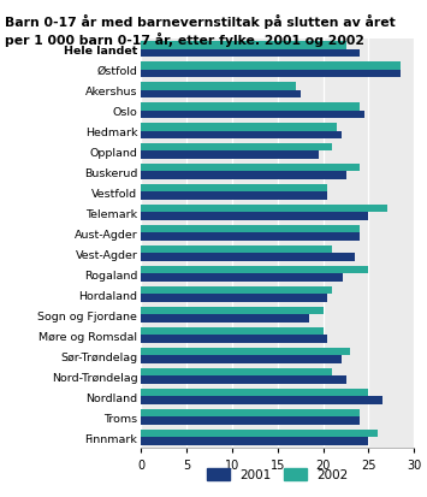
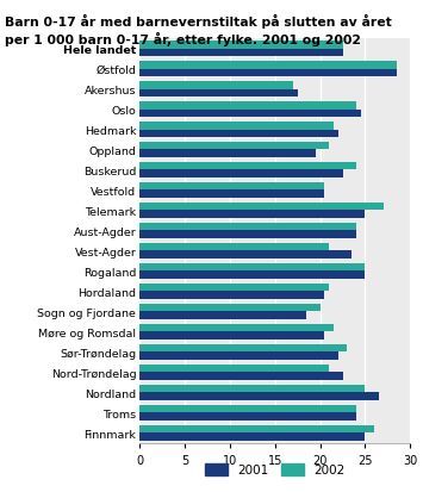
2001/Hele landet: 24.0 -> 22.5
2001/Rogaland: 22.2 -> 25.0
2002/Møre og Romsdal: 20.0 -> 21.5
